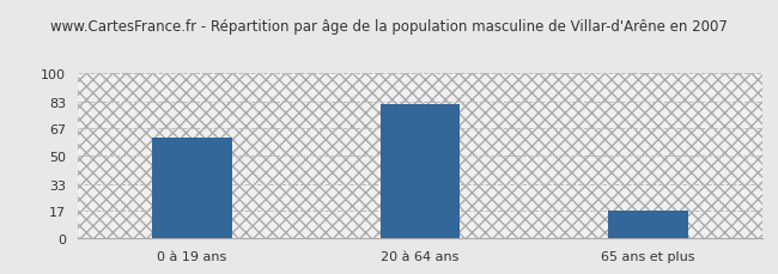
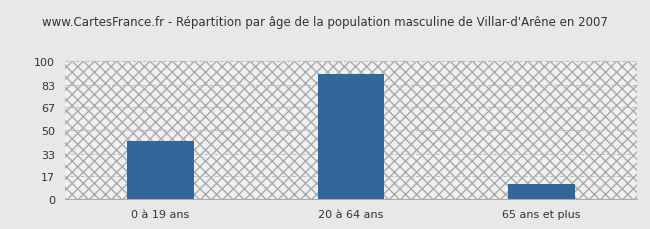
0 à 19 ans: 61 -> 42
20 à 64 ans: 81 -> 91
65 ans et plus: 17 -> 11
